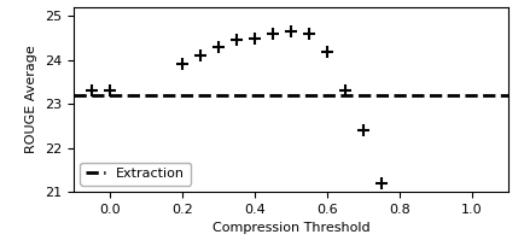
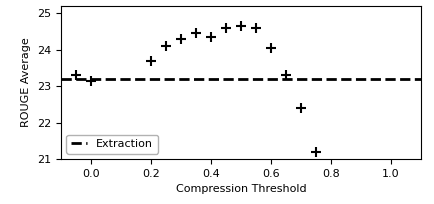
0.0: 23.30 -> 23.15
0.2: 23.90 -> 23.70
0.4: 24.50 -> 24.35
0.6: 24.20 -> 24.05
